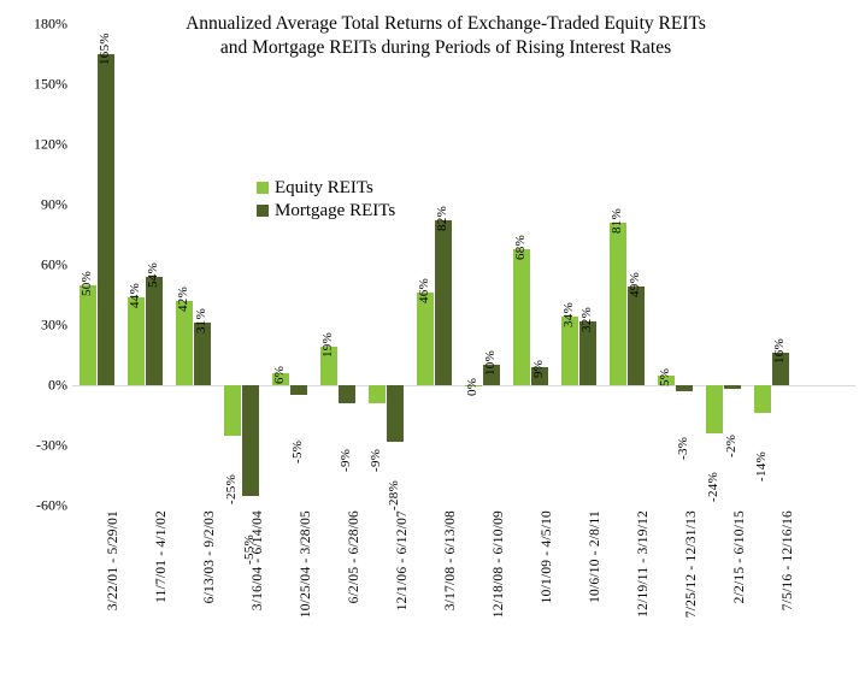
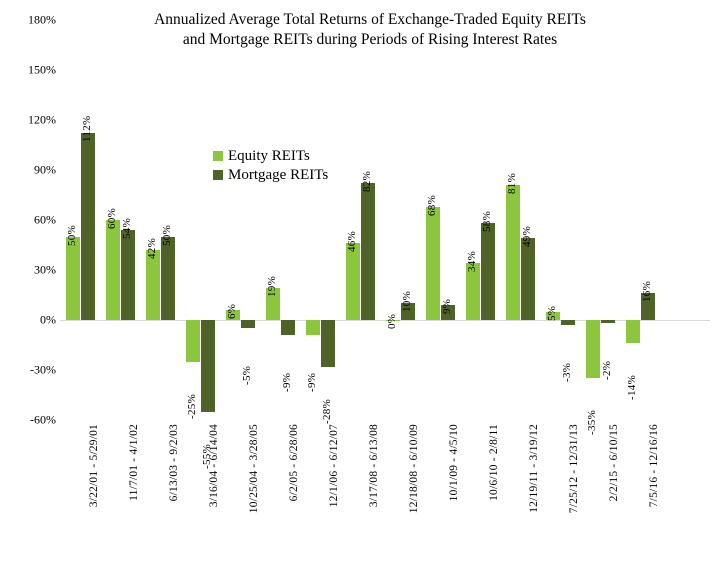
Mortgage REITs/3/22/01 - 5/29/01: 165% -> 112%
Equity REITs/11/7/01 - 4/1/02: 44% -> 60%
Mortgage REITs/6/13/03 - 9/2/03: 31% -> 50%
Mortgage REITs/10/6/10 - 2/8/11: 32% -> 58%
Equity REITs/2/2/15 - 6/10/15: -24% -> -35%
